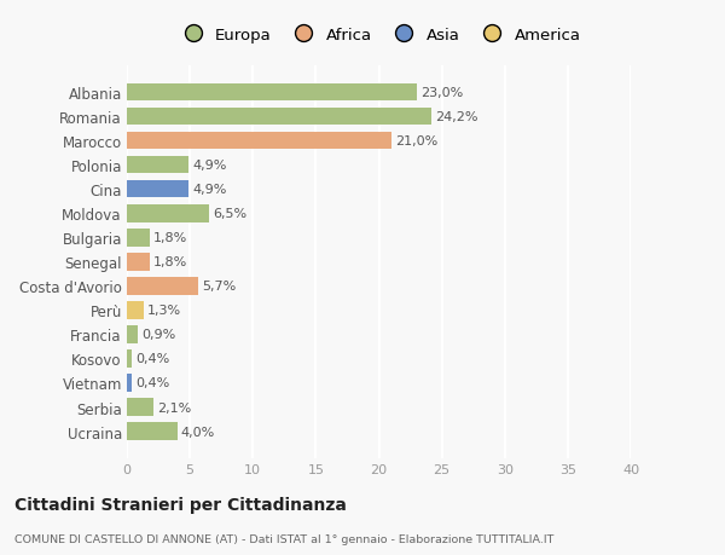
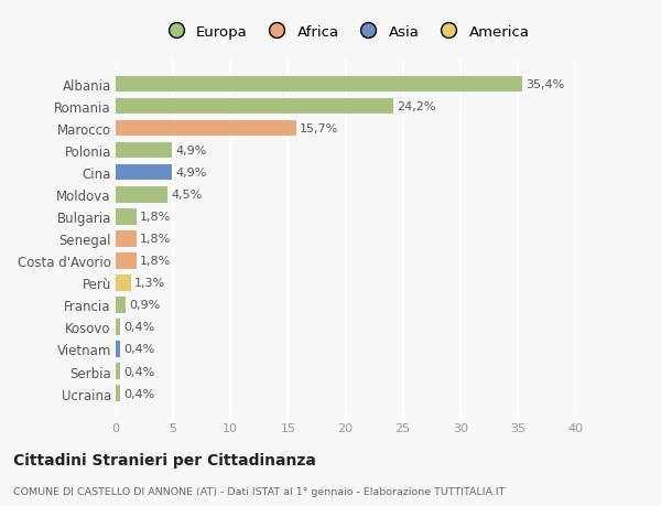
Albania: 23,0% -> 35,4%
Marocco: 21,0% -> 15,7%
Moldova: 6,5% -> 4,5%
Costa d'Avorio: 5,7% -> 1,8%
Serbia: 2,1% -> 0,4%
Ucraina: 4,0% -> 0,4%
